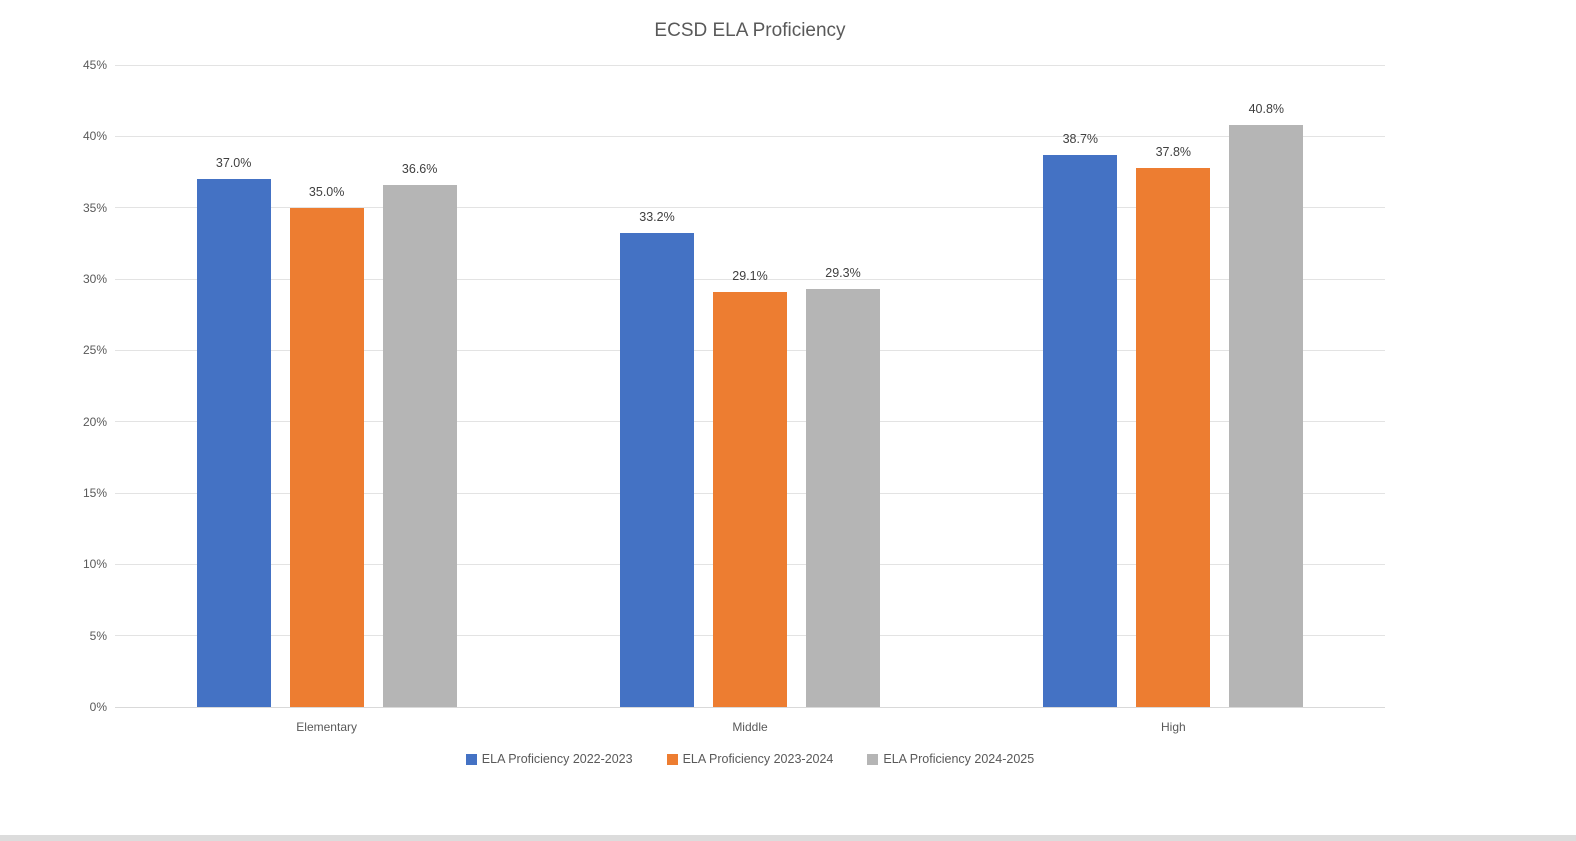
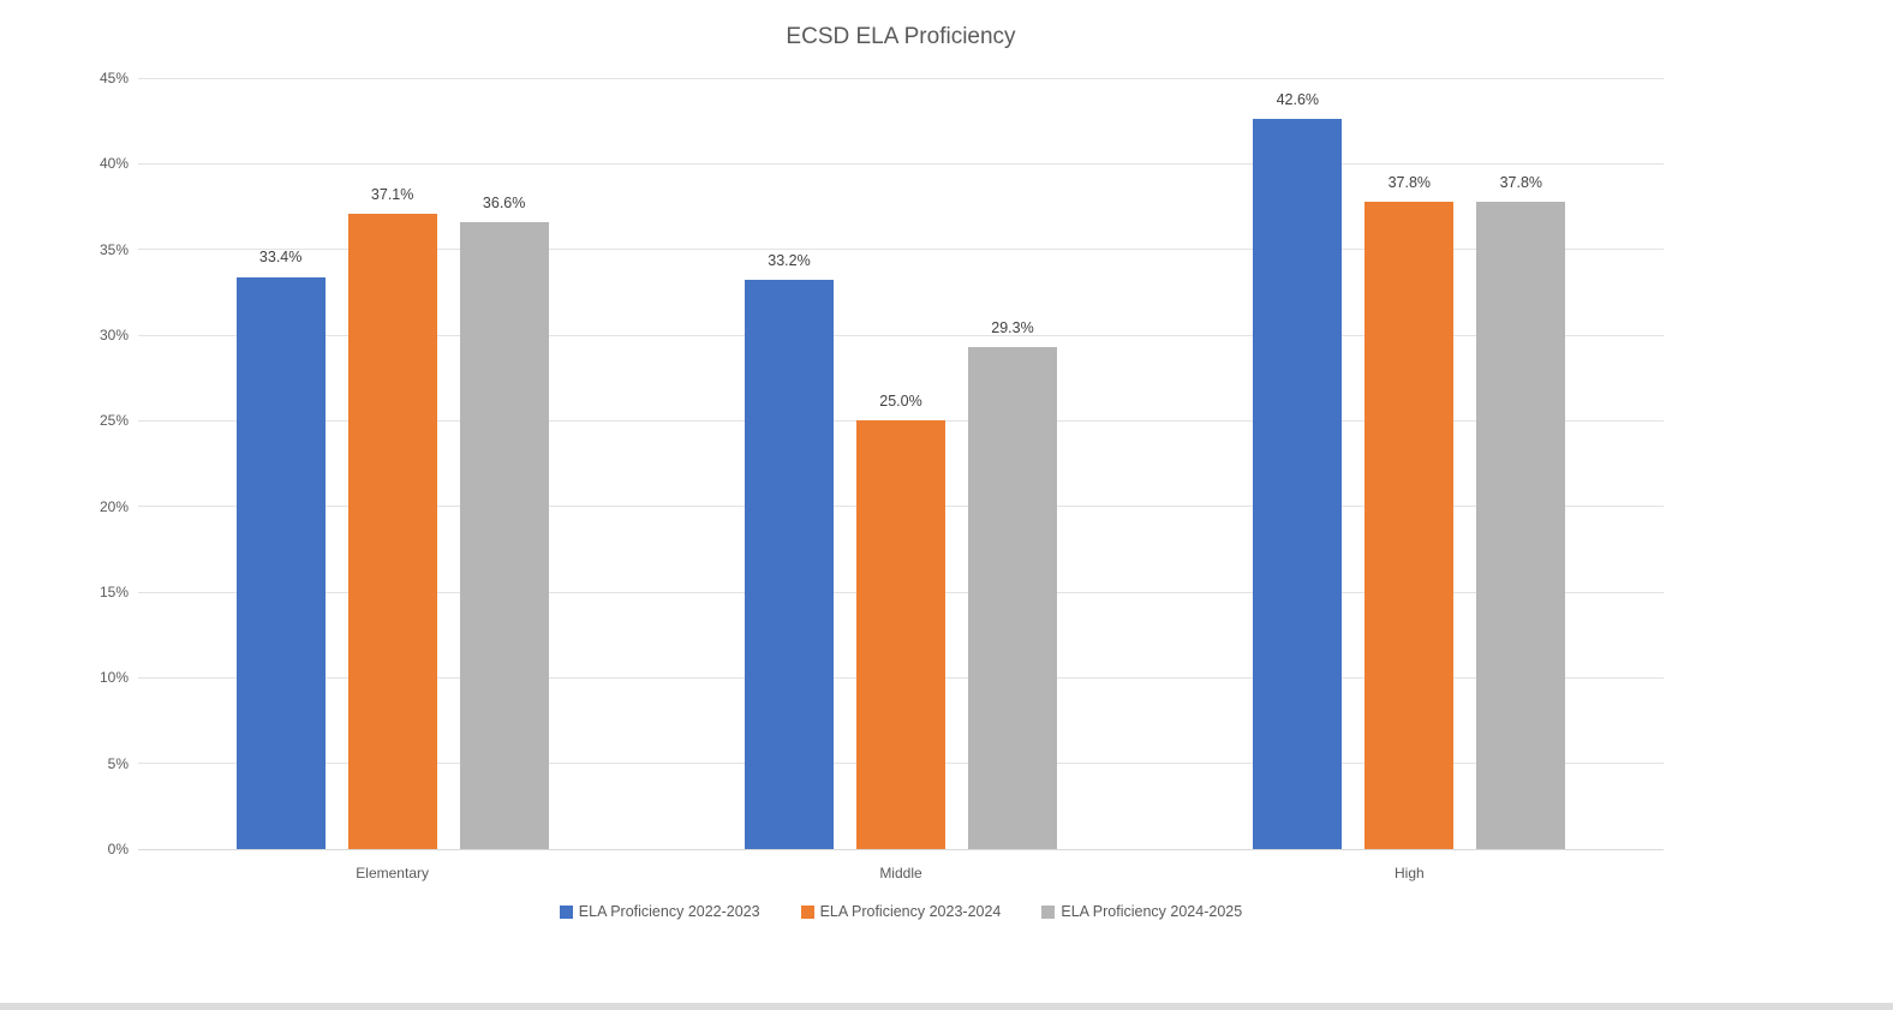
ELA Proficiency 2022-2023/Elementary: 37.0% -> 33.4%
ELA Proficiency 2023-2024/Elementary: 35.0% -> 37.1%
ELA Proficiency 2023-2024/Middle: 29.1% -> 25.0%
ELA Proficiency 2022-2023/High: 38.7% -> 42.6%
ELA Proficiency 2024-2025/High: 40.8% -> 37.8%
